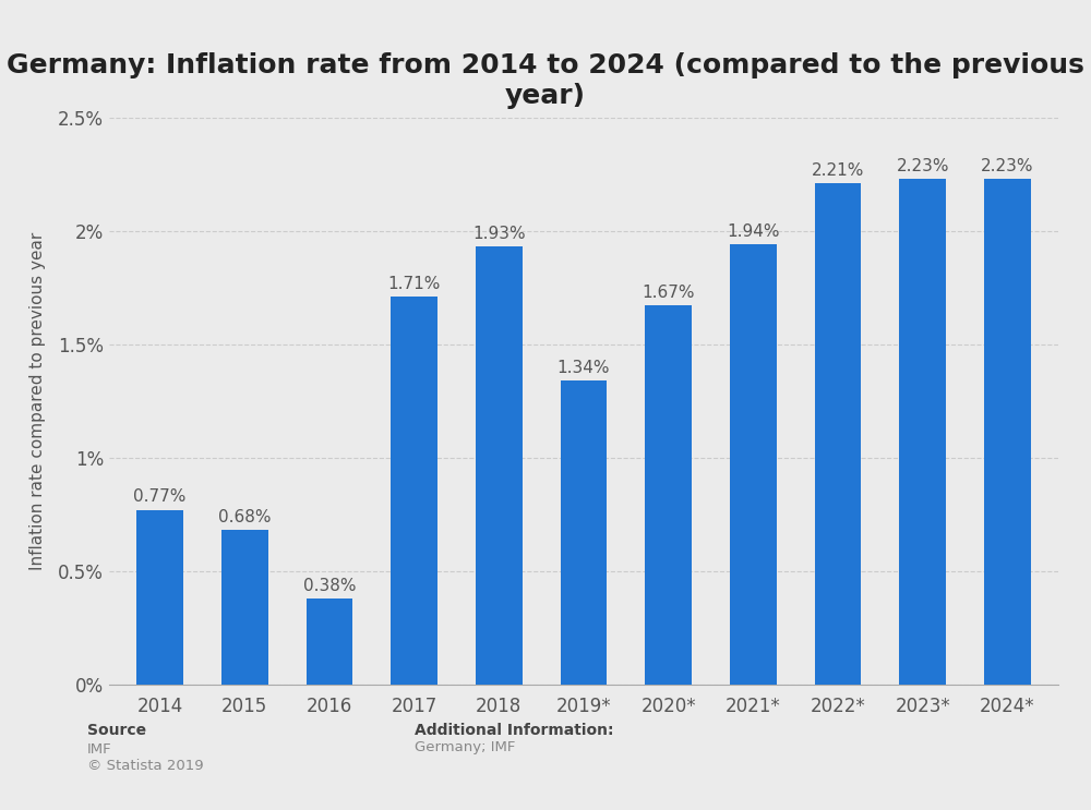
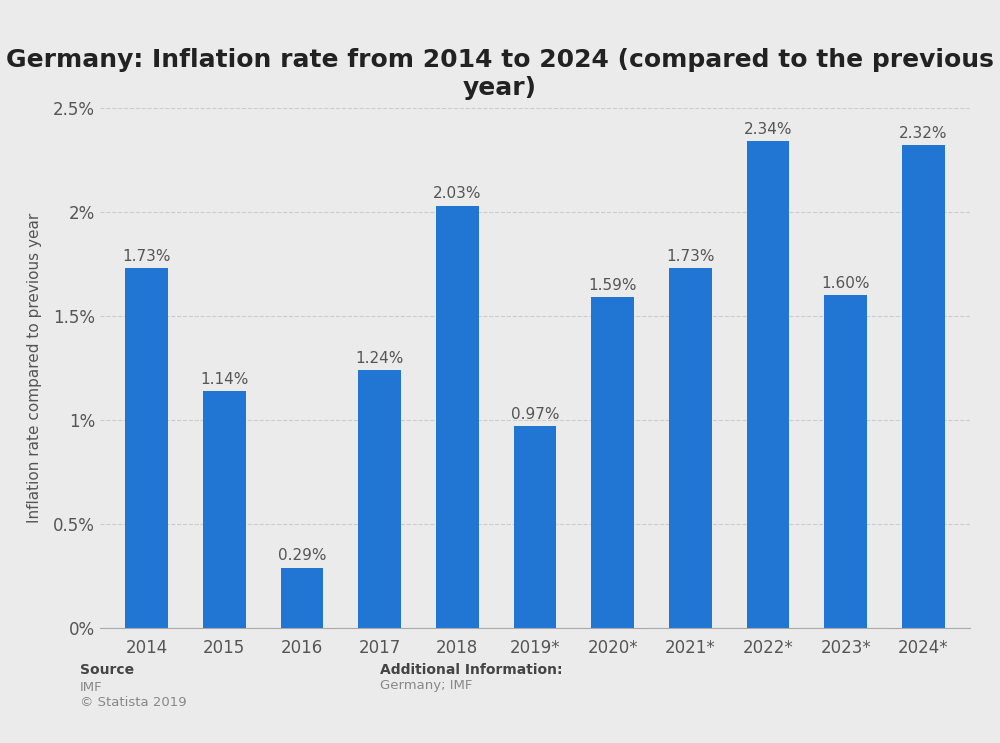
2014: 0.77% -> 1.73%
2015: 0.68% -> 1.14%
2016: 0.38% -> 0.29%
2017: 1.71% -> 1.24%
2018: 1.93% -> 2.03%
2019*: 1.34% -> 0.97%
2020*: 1.67% -> 1.59%
2021*: 1.94% -> 1.73%
2022*: 2.21% -> 2.34%
2023*: 2.23% -> 1.60%
2024*: 2.23% -> 2.32%
